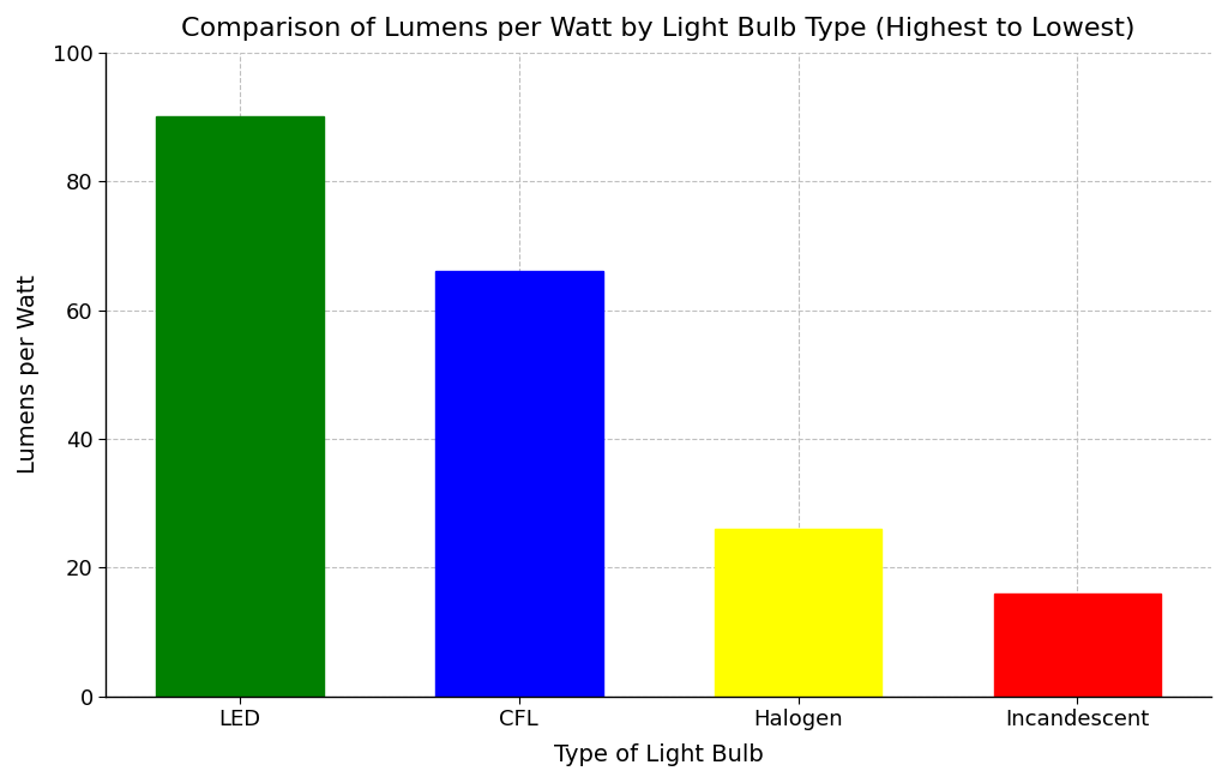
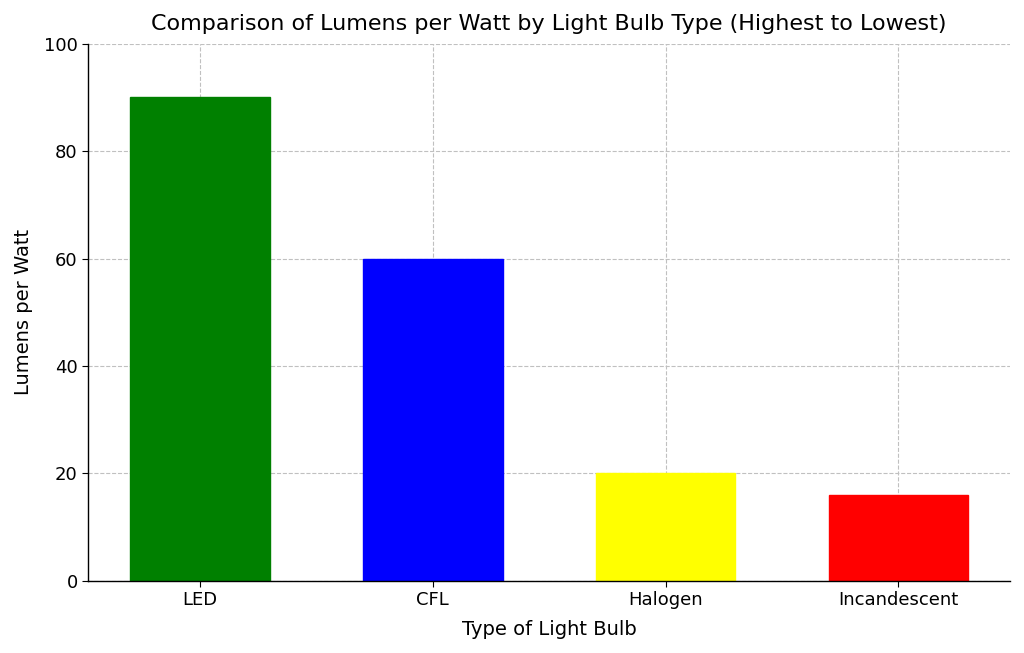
CFL: 66 -> 60
Halogen: 26 -> 20
